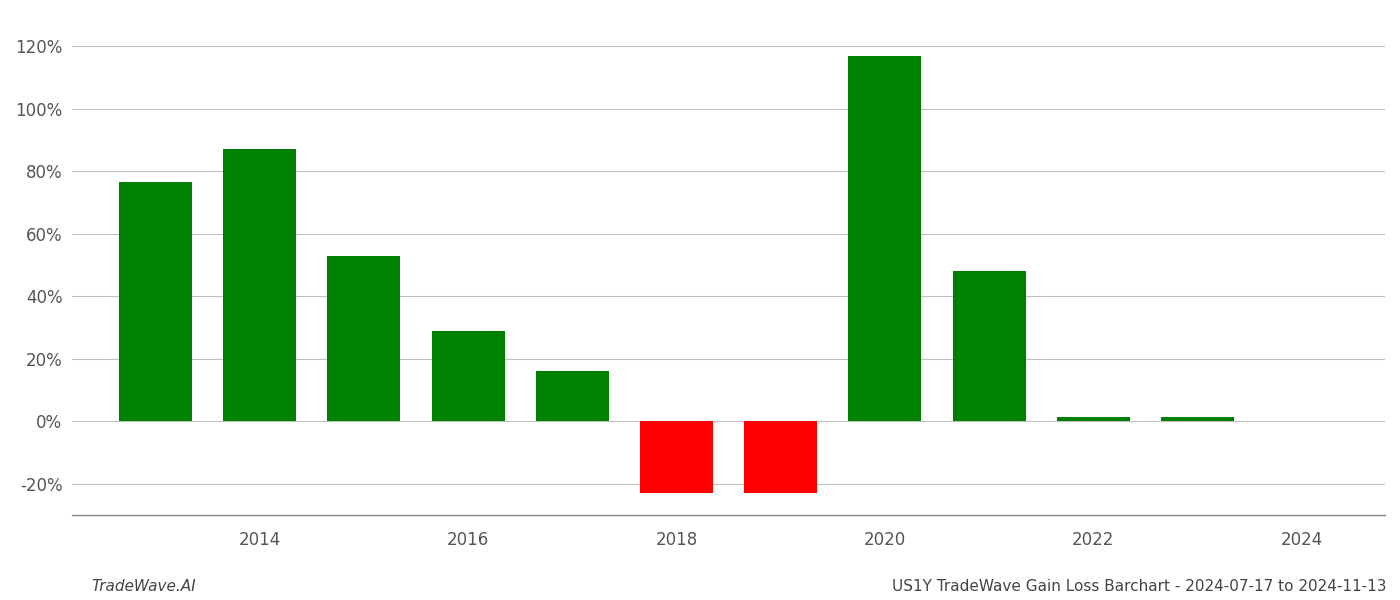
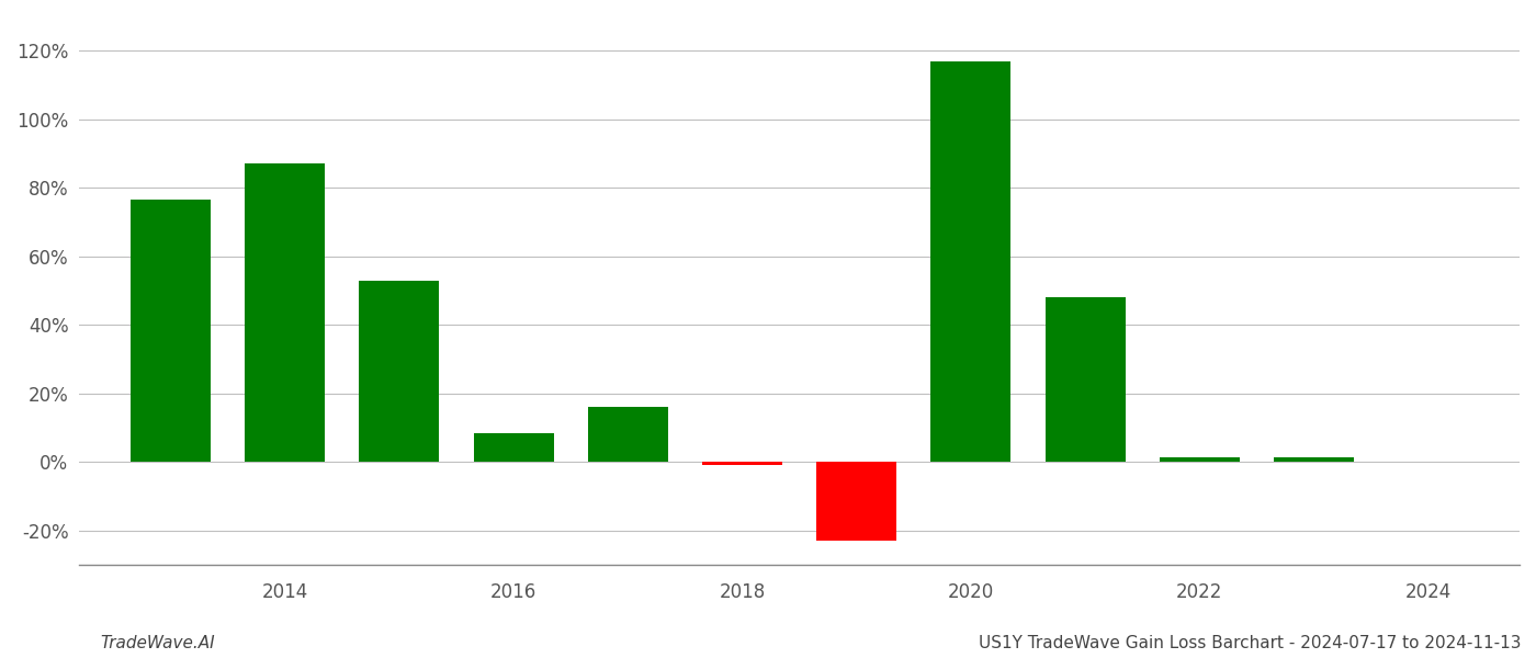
2016: 29.0% -> 8.5%
2018: -23.0% -> -1.0%
